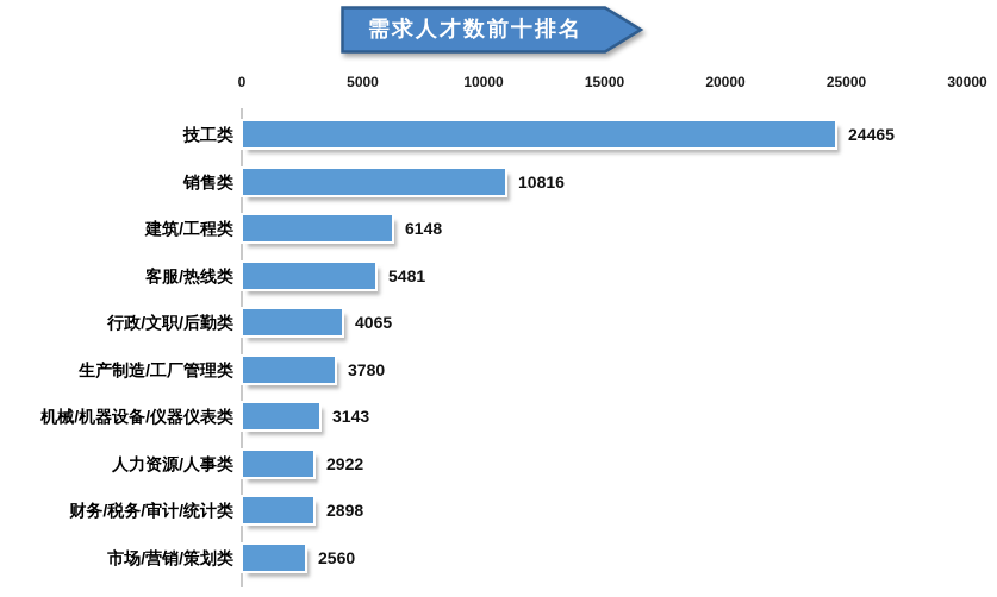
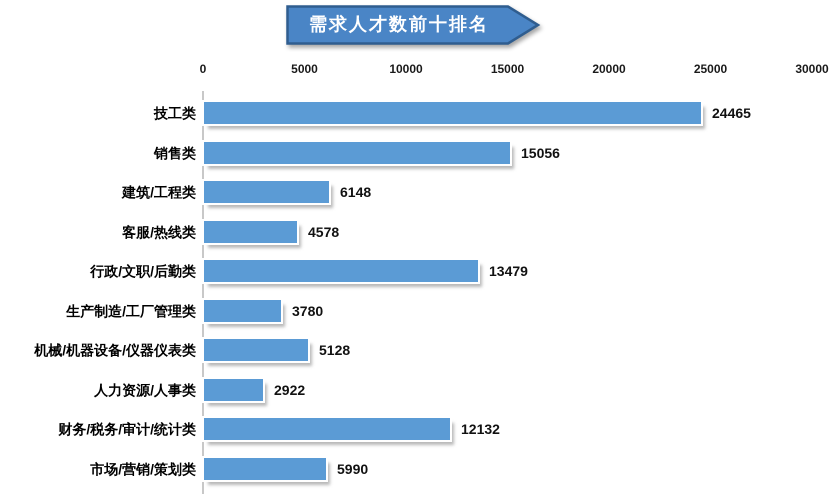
销售类: 10816 -> 15056
客服/热线类: 5481 -> 4578
行政/文职/后勤类: 4065 -> 13479
机械/机器设备/仪器仪表类: 3143 -> 5128
财务/税务/审计/统计类: 2898 -> 12132
市场/营销/策划类: 2560 -> 5990
